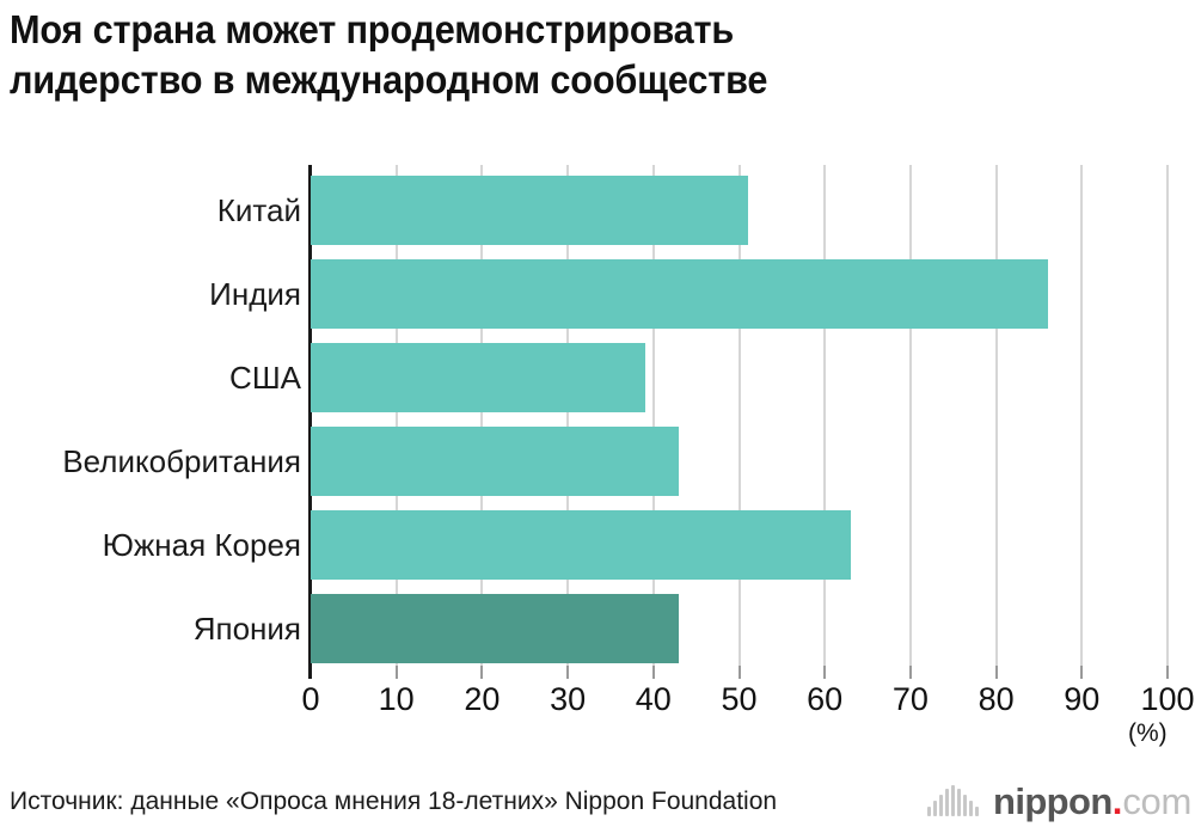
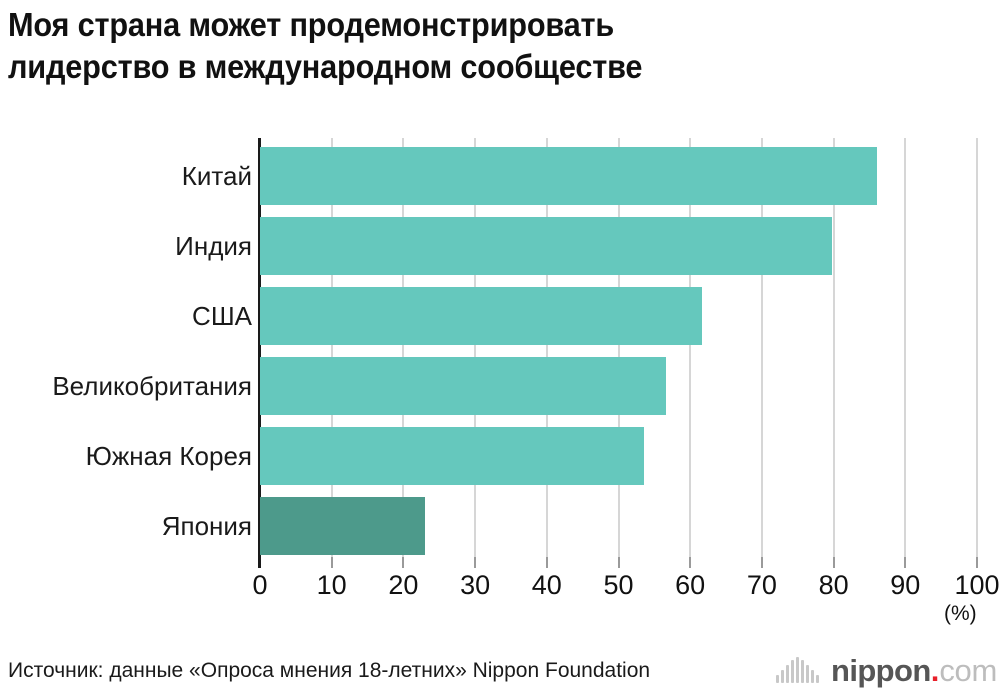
Китай: 51 -> 86
Индия: 86 -> 80
США: 39 -> 62
Великобритания: 43 -> 57
Южная Корея: 63 -> 54
Япония: 43 -> 23
